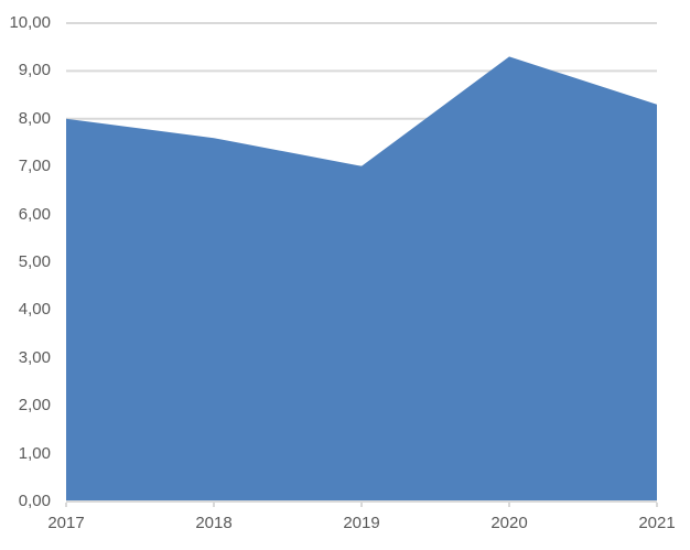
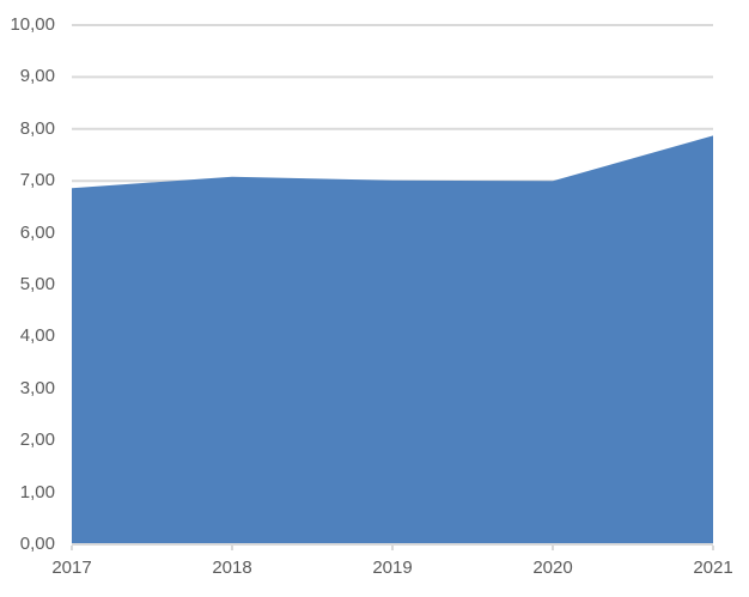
2017: 8,0 -> 6,9
2018: 7,6 -> 7,1
2020: 9,3 -> 7,0
2021: 8,3 -> 7,9
